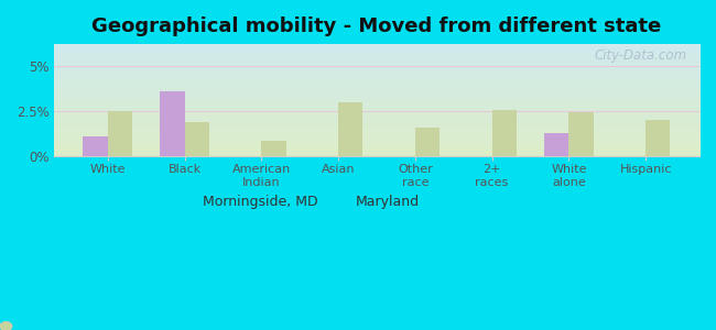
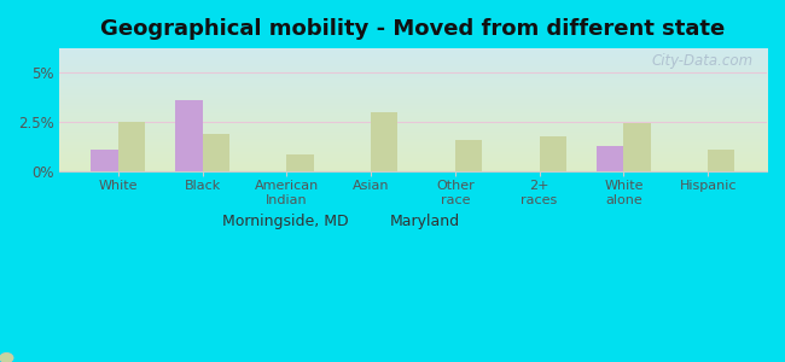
Maryland/2+ races: 2.5% -> 1.8%
Maryland/Hispanic: 2.0% -> 1.1%
